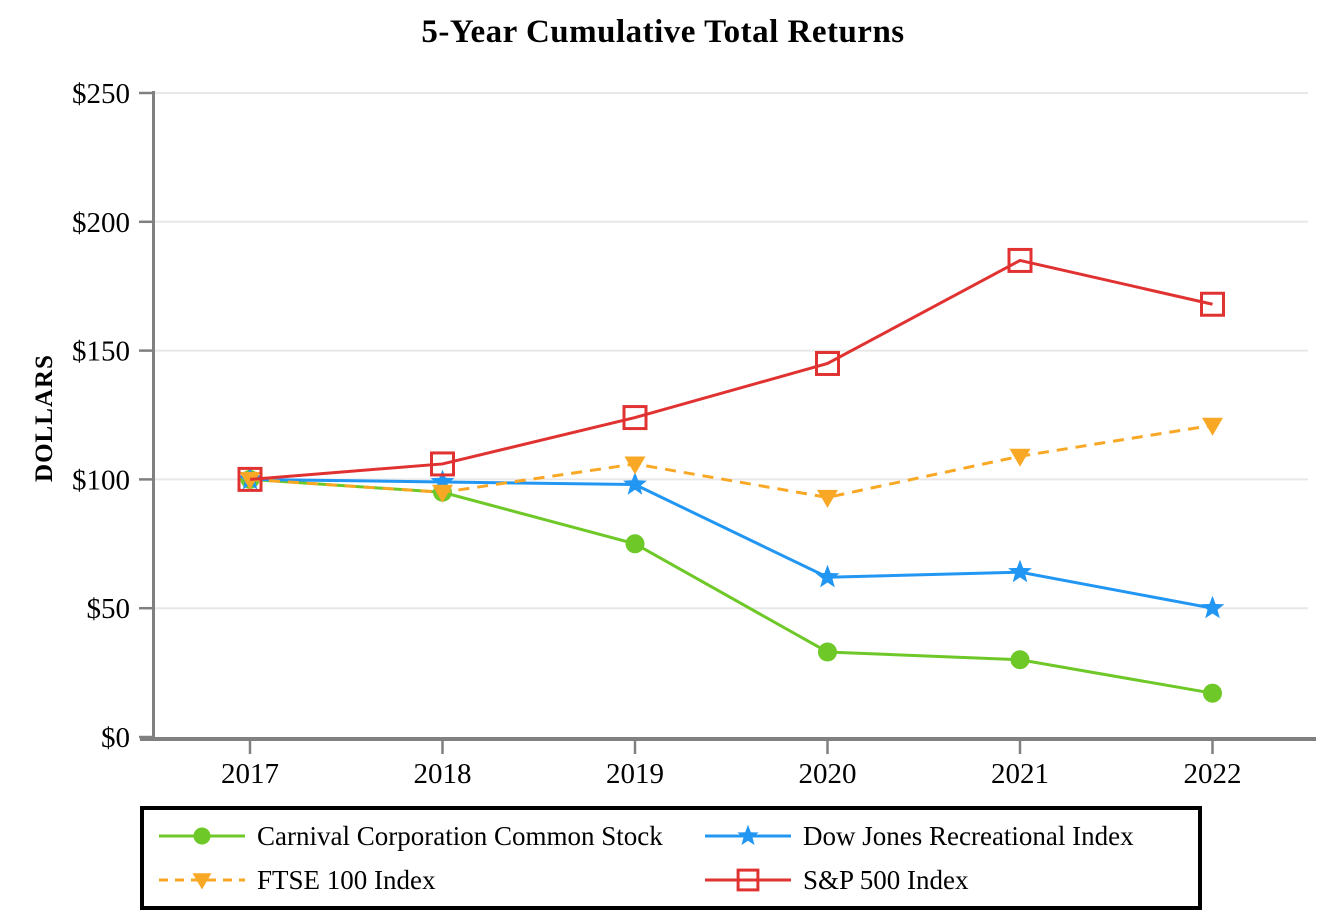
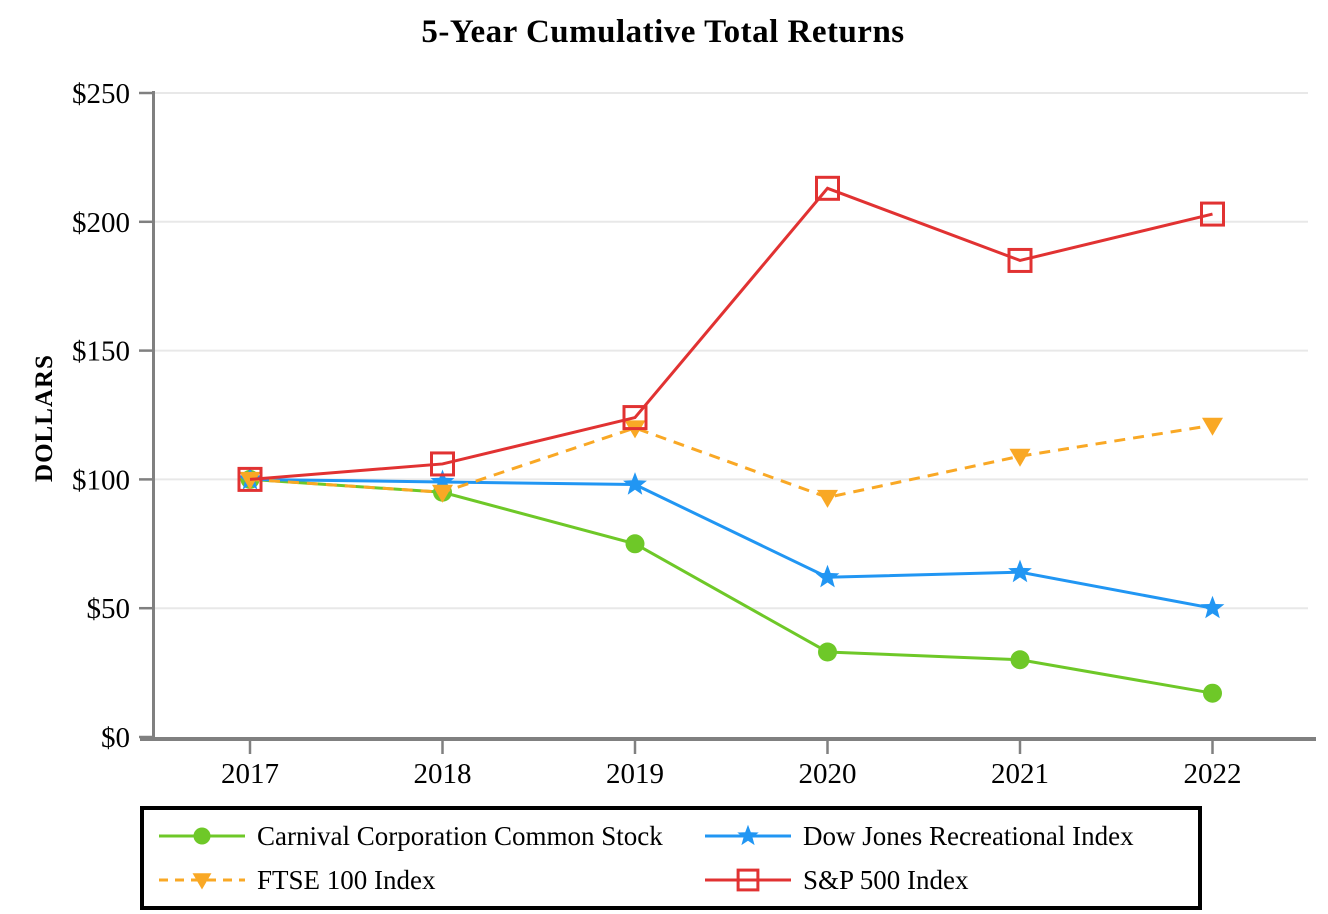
FTSE 100 Index/2019: $106 -> $120
S&P 500 Index/2020: $145 -> $213
S&P 500 Index/2022: $168 -> $203
